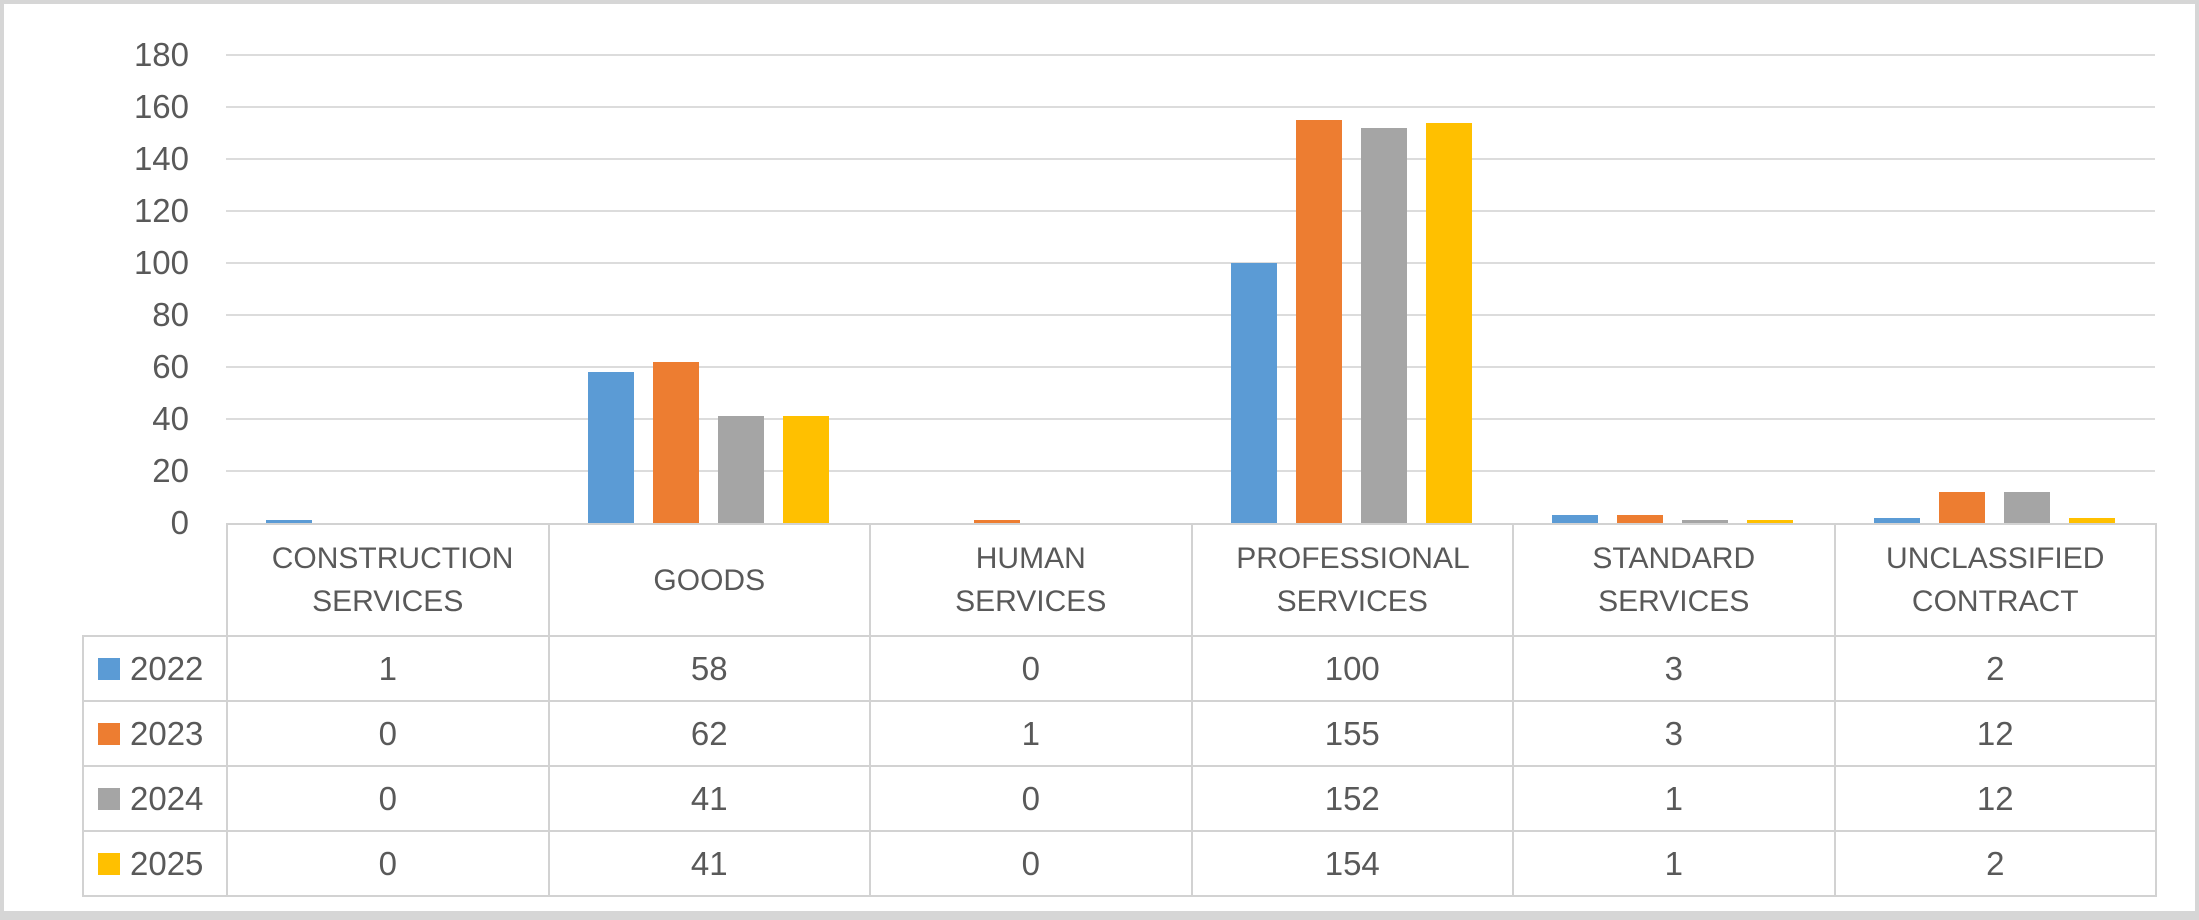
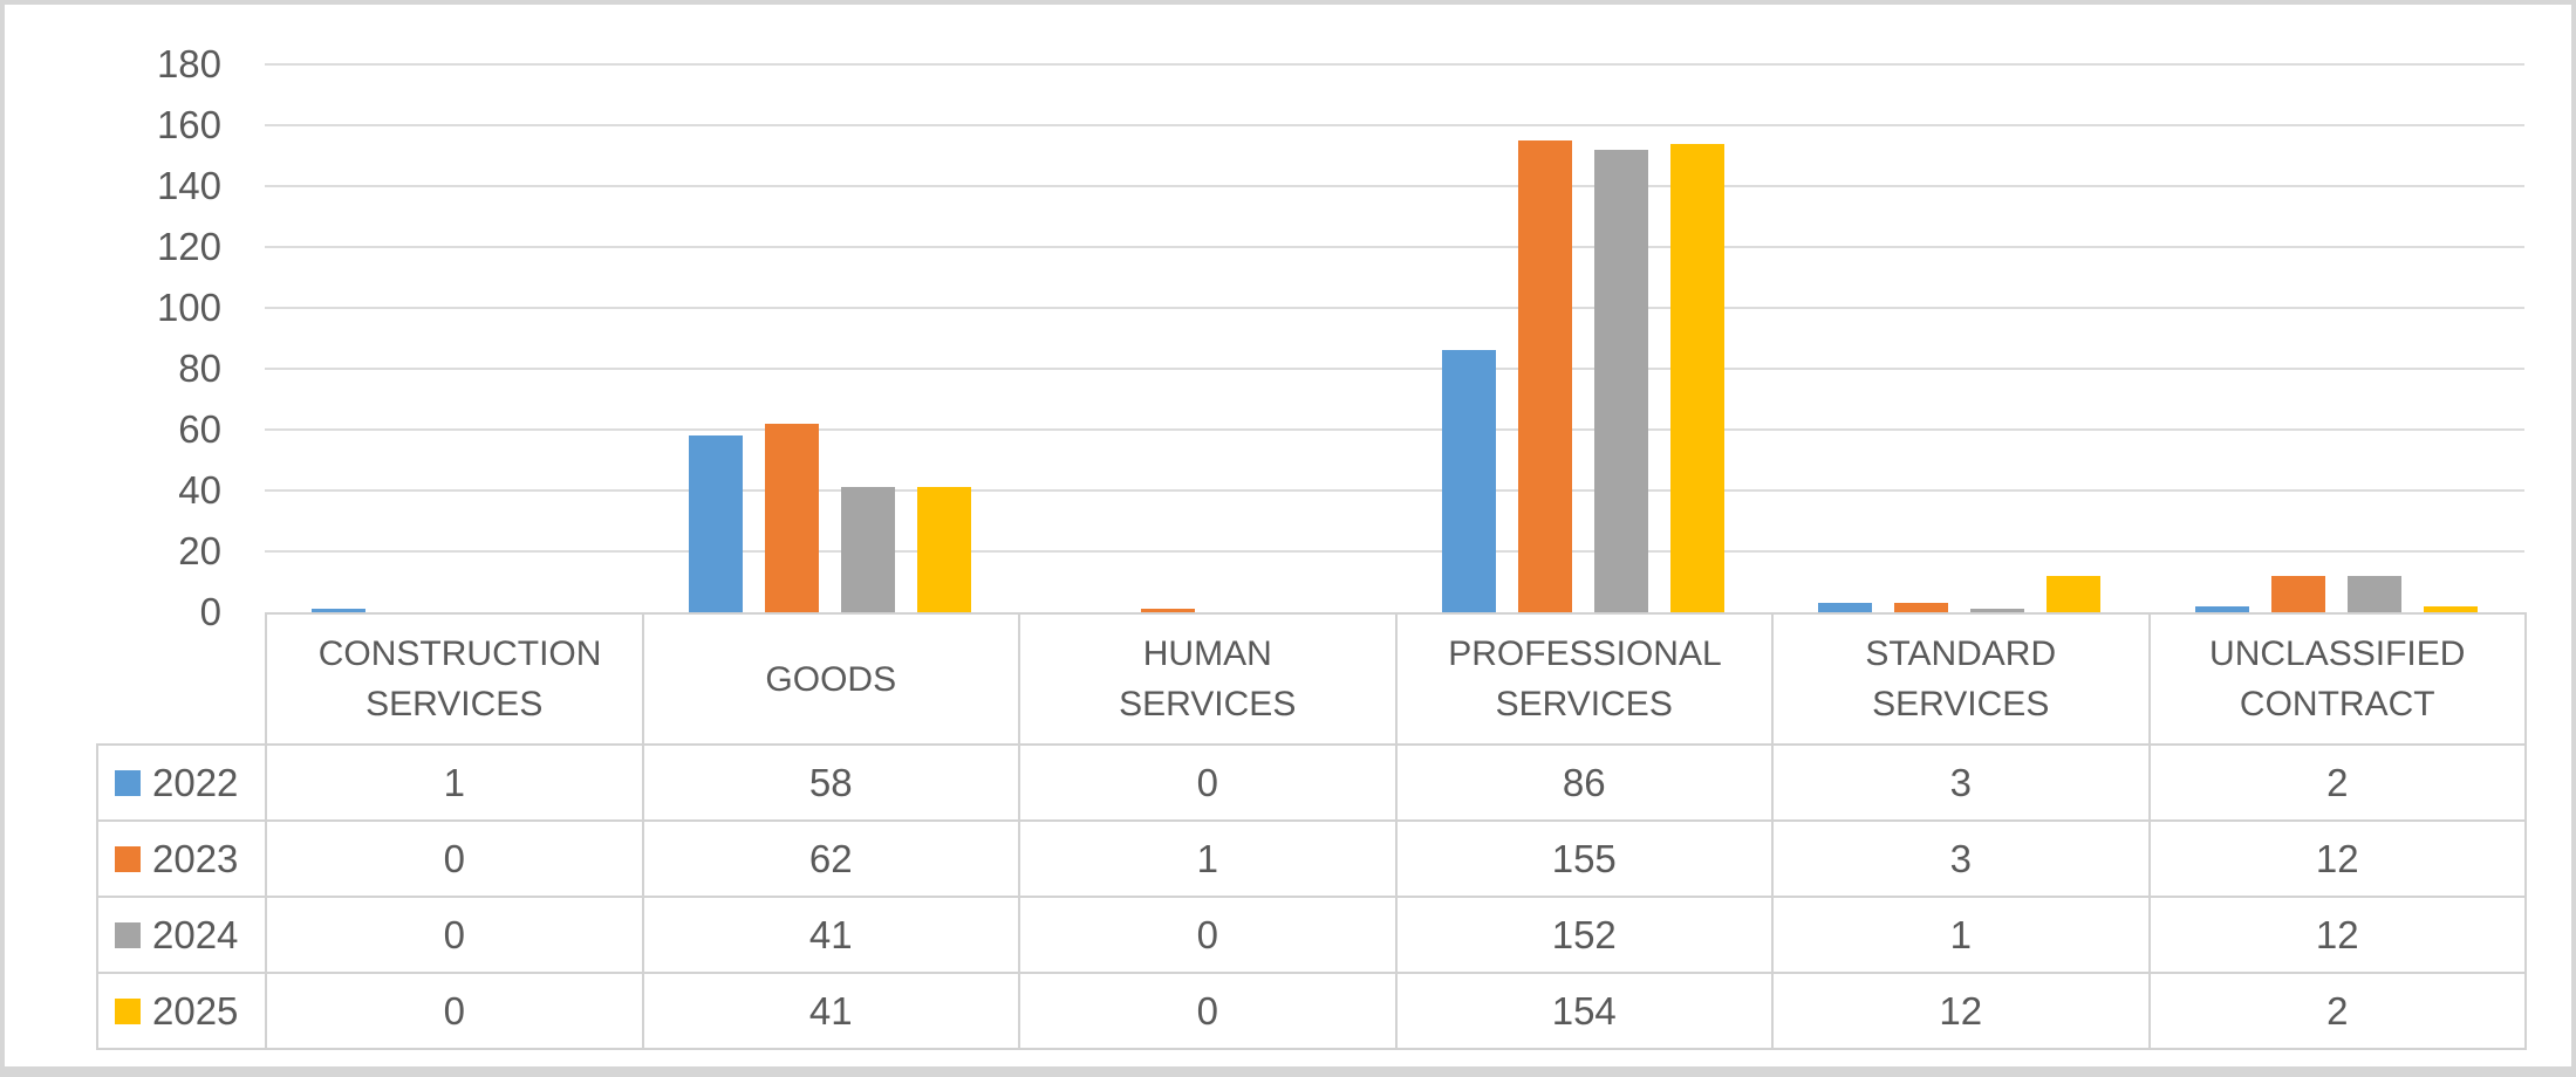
2022/PROFESSIONAL SERVICES: 100 -> 86
2025/STANDARD SERVICES: 1 -> 12
